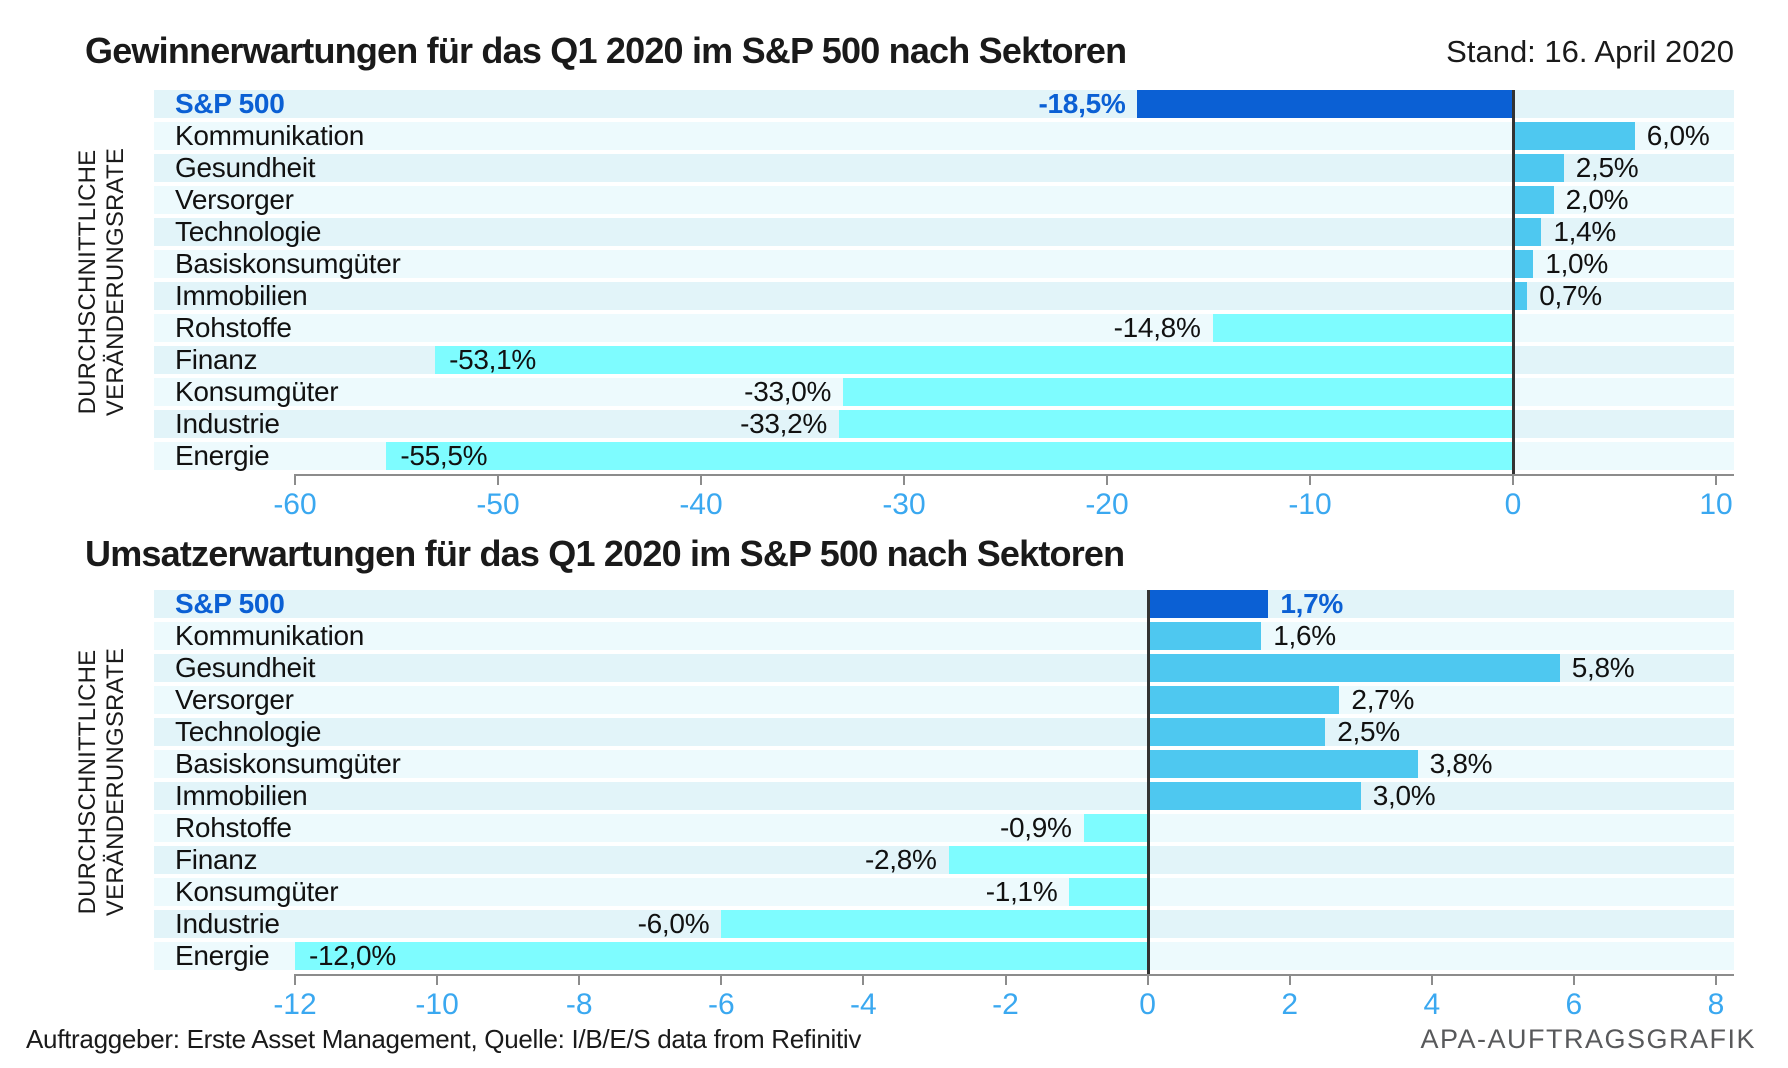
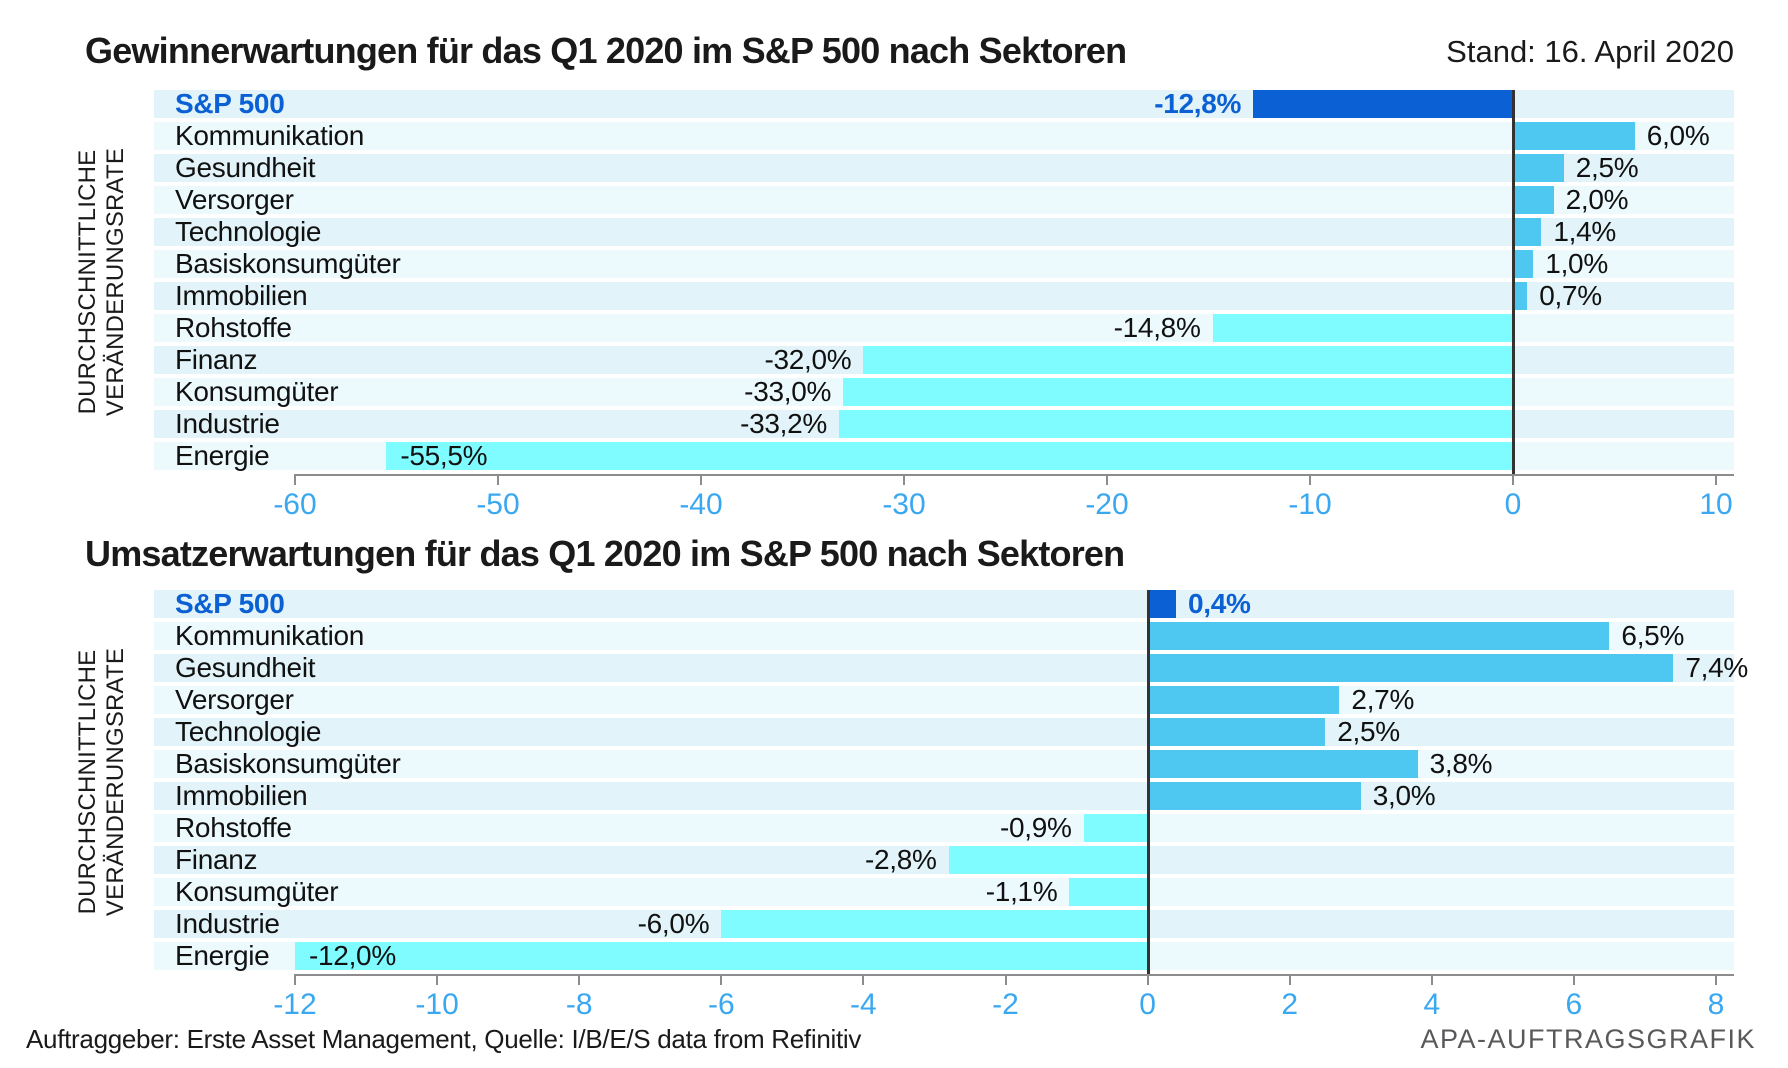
Gewinnerwartungen für das Q1 2020 im S&P 500 nach Sektoren/S&P 500: -18,5% -> -12,8%
Gewinnerwartungen für das Q1 2020 im S&P 500 nach Sektoren/Finanz: -53,1% -> -32,0%
Umsatzerwartungen für das Q1 2020 im S&P 500 nach Sektoren/S&P 500: 1,7% -> 0,4%
Umsatzerwartungen für das Q1 2020 im S&P 500 nach Sektoren/Kommunikation: 1,6% -> 6,5%
Umsatzerwartungen für das Q1 2020 im S&P 500 nach Sektoren/Gesundheit: 5,8% -> 7,4%
